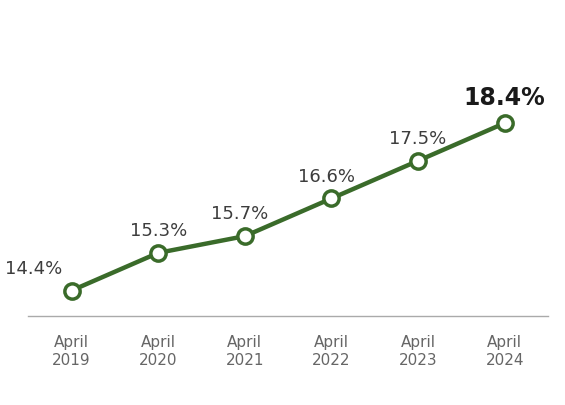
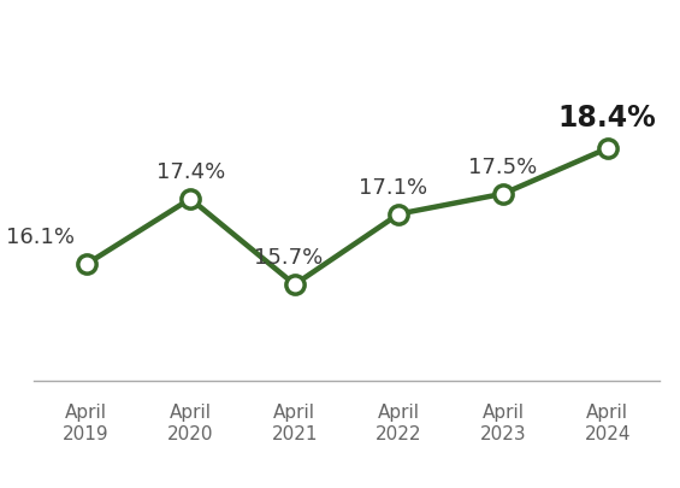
April 2019: 14.4% -> 16.1%
April 2020: 15.3% -> 17.4%
April 2022: 16.6% -> 17.1%
